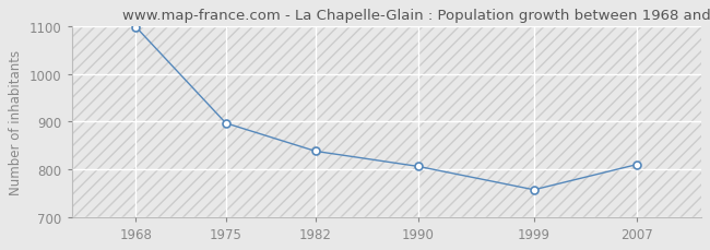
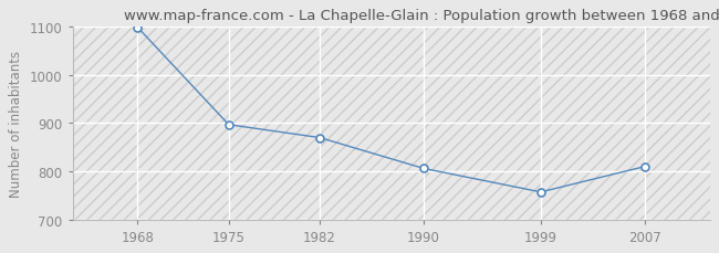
1982: 838 -> 870
